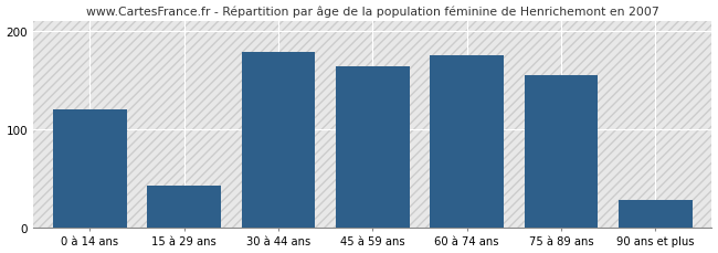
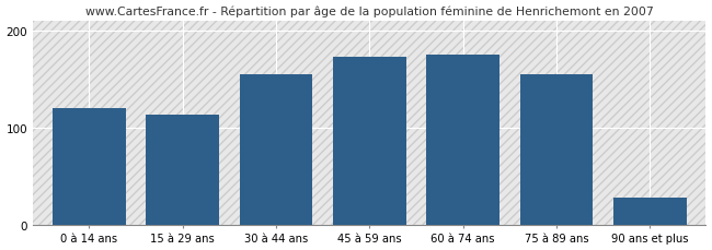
15 à 29 ans: 42 -> 113
30 à 44 ans: 178 -> 155
45 à 59 ans: 164 -> 172
